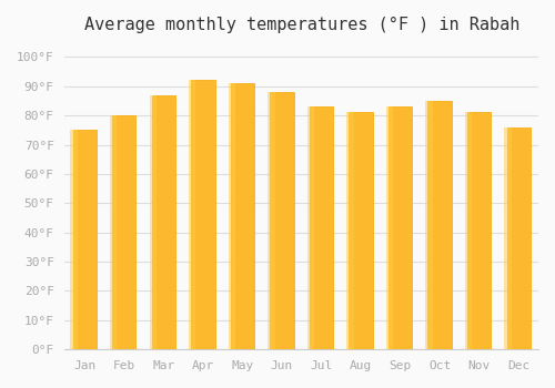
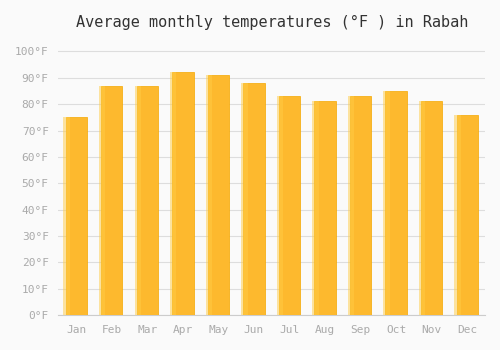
Feb: 80°F -> 87°F
